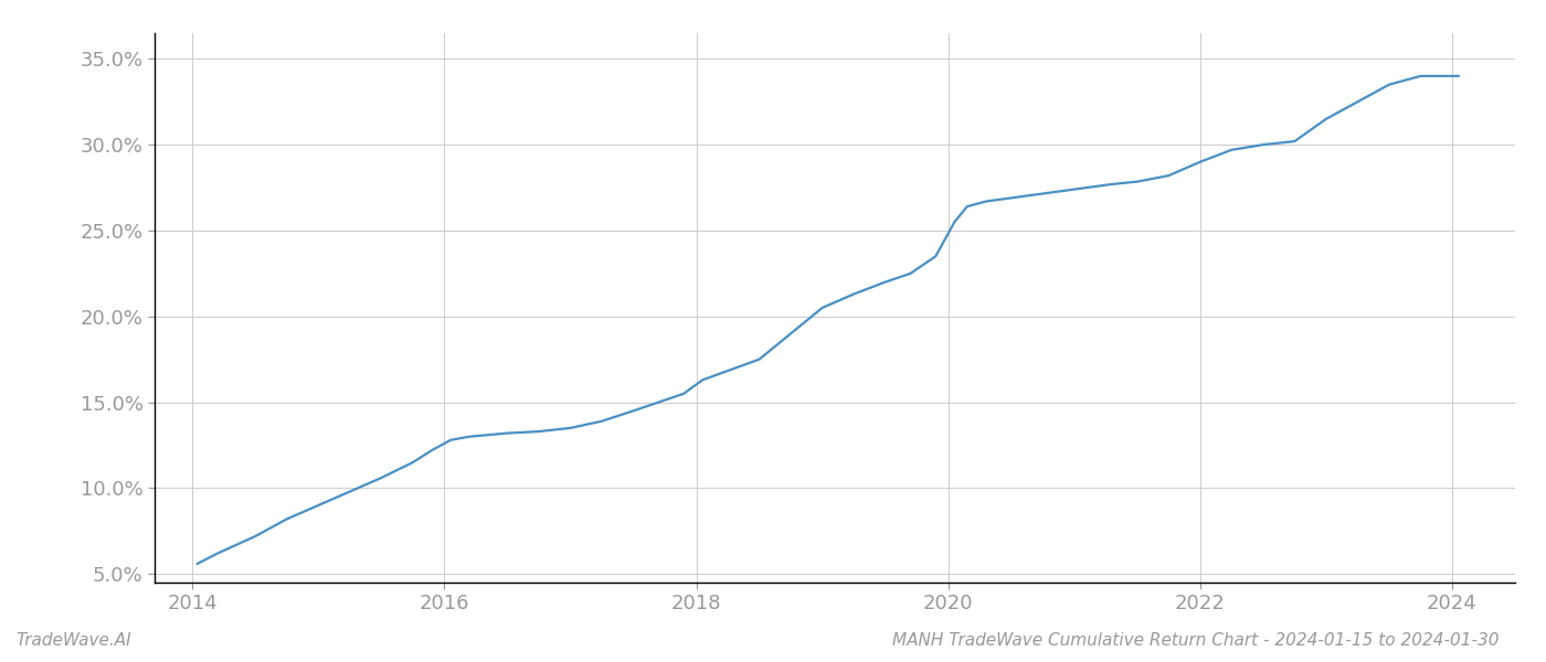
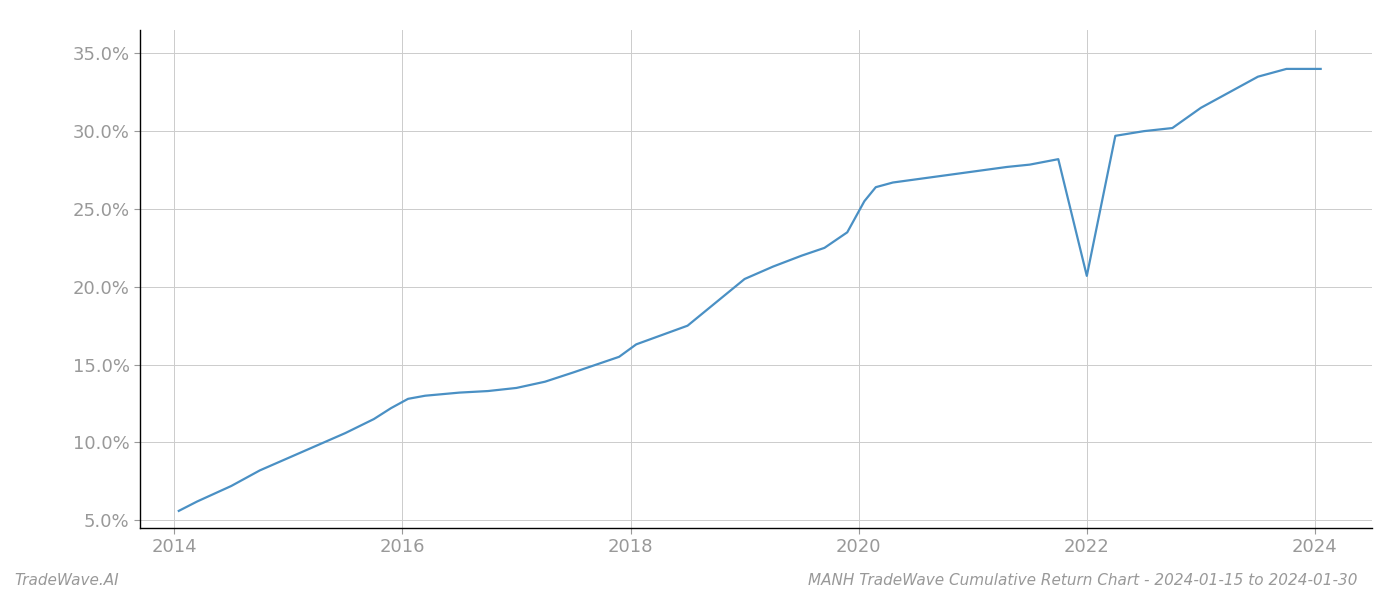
2022: 29.0% -> 20.7%
